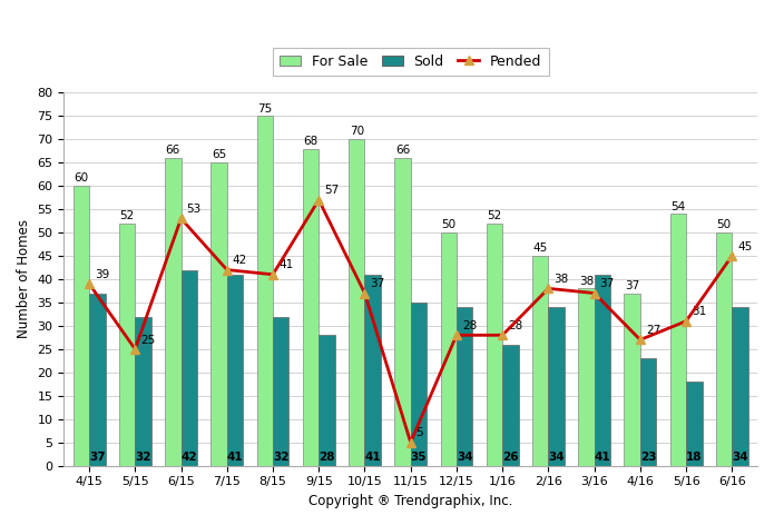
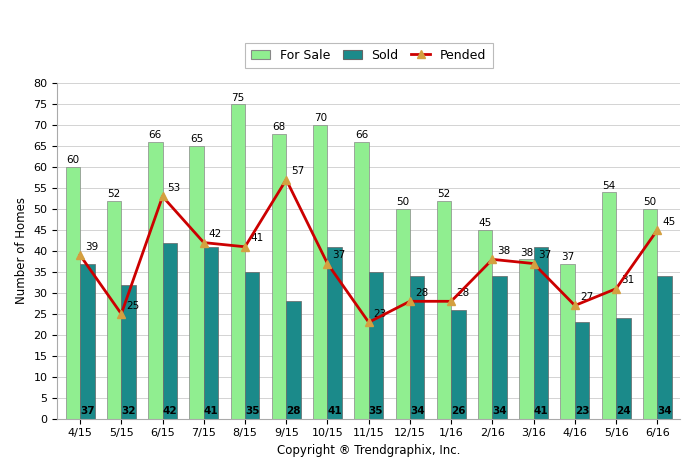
Sold/8/15: 32 -> 35
Pended/11/15: 5 -> 23
Sold/5/16: 18 -> 24
